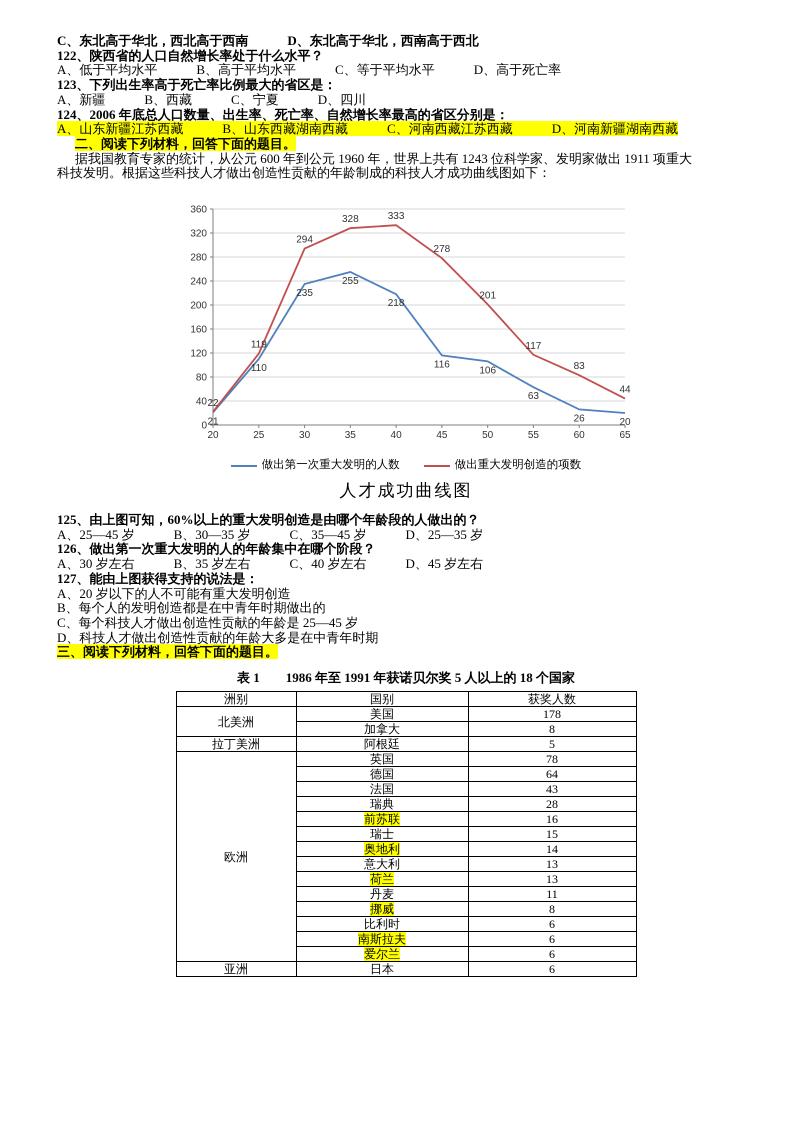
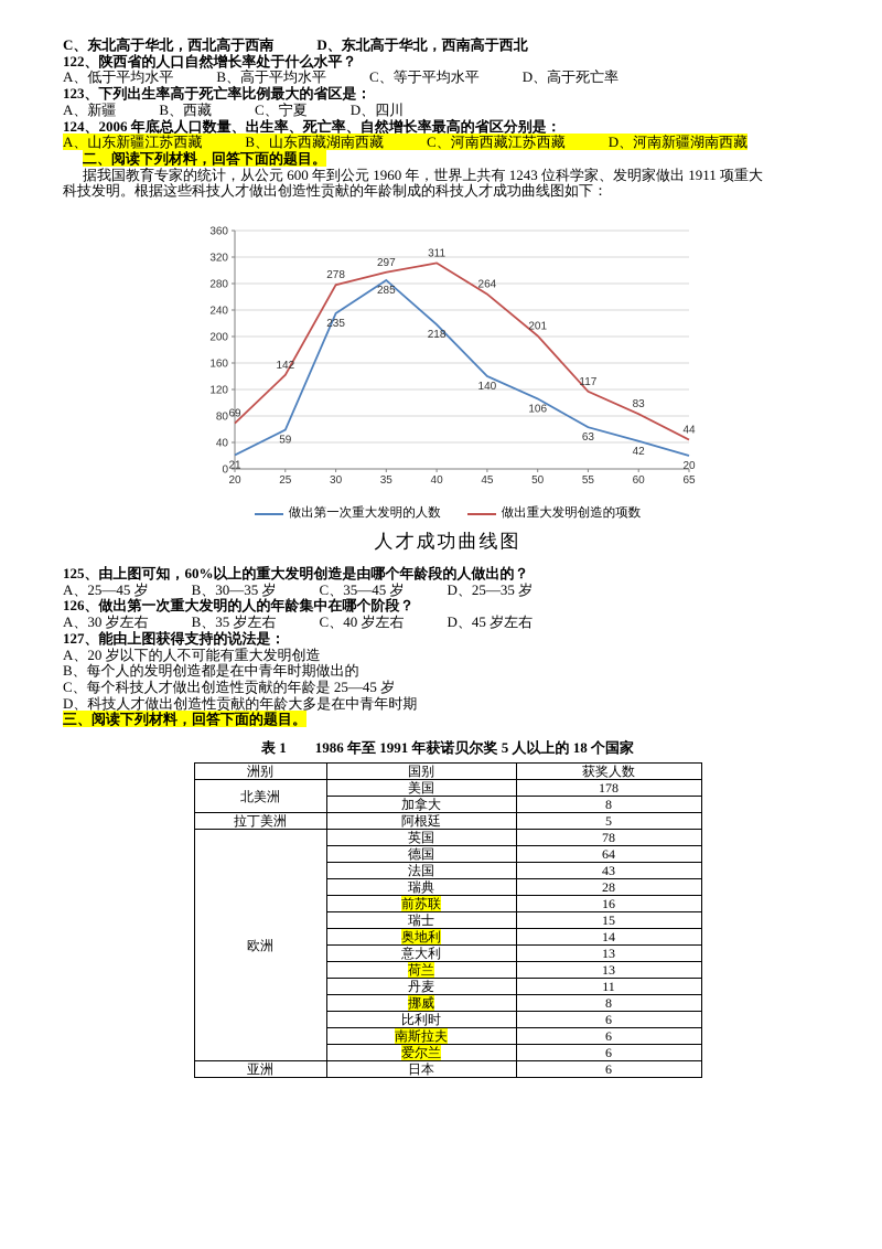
做出重大发明创造的项数/20: 22 -> 69
做出第一次重大发明的人数/25: 110 -> 59
做出重大发明创造的项数/25: 119 -> 142
做出重大发明创造的项数/30: 294 -> 278
做出第一次重大发明的人数/35: 255 -> 285
做出重大发明创造的项数/35: 328 -> 297
做出重大发明创造的项数/40: 333 -> 311
做出第一次重大发明的人数/45: 116 -> 140
做出重大发明创造的项数/45: 278 -> 264
做出第一次重大发明的人数/60: 26 -> 42
